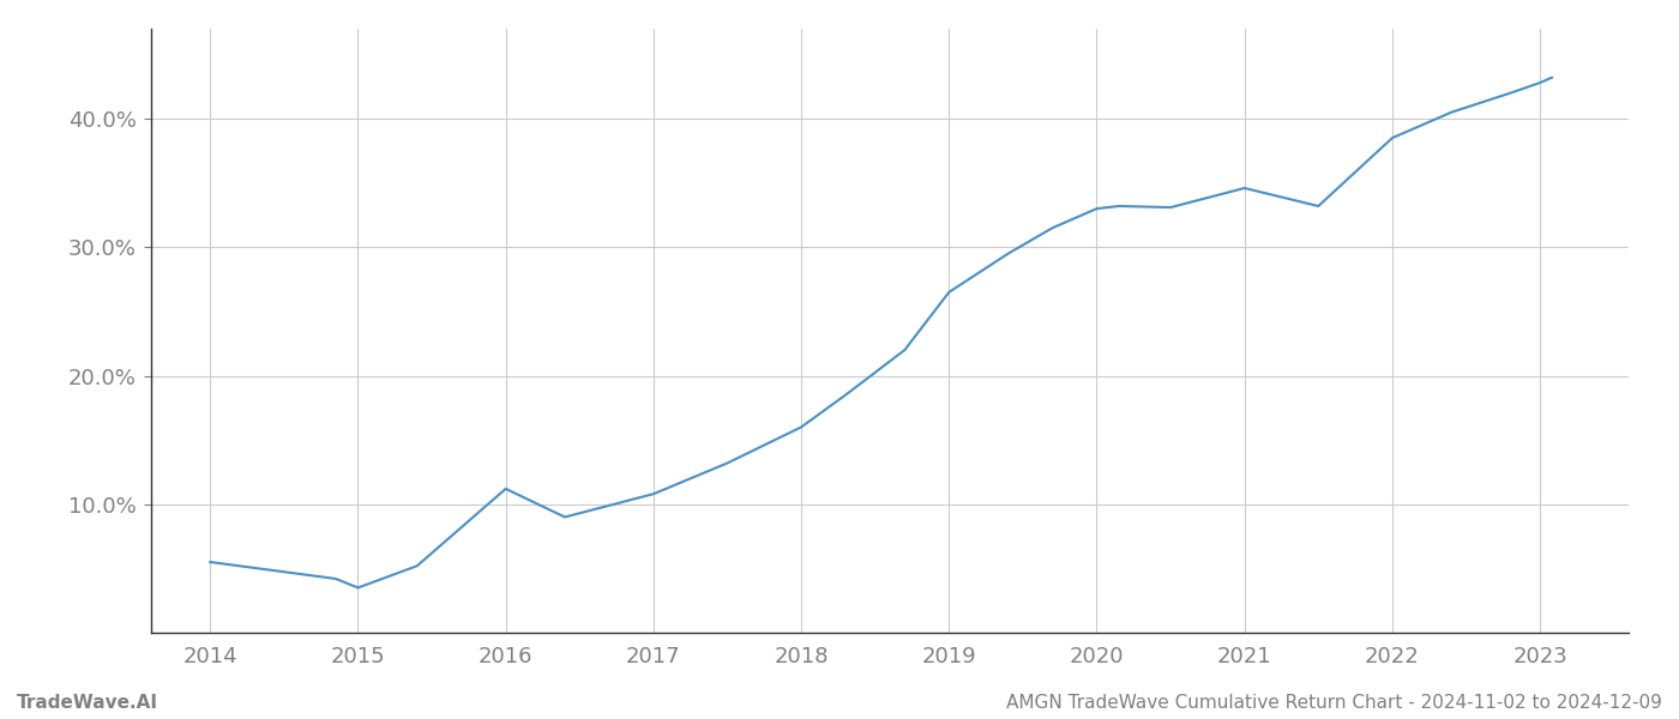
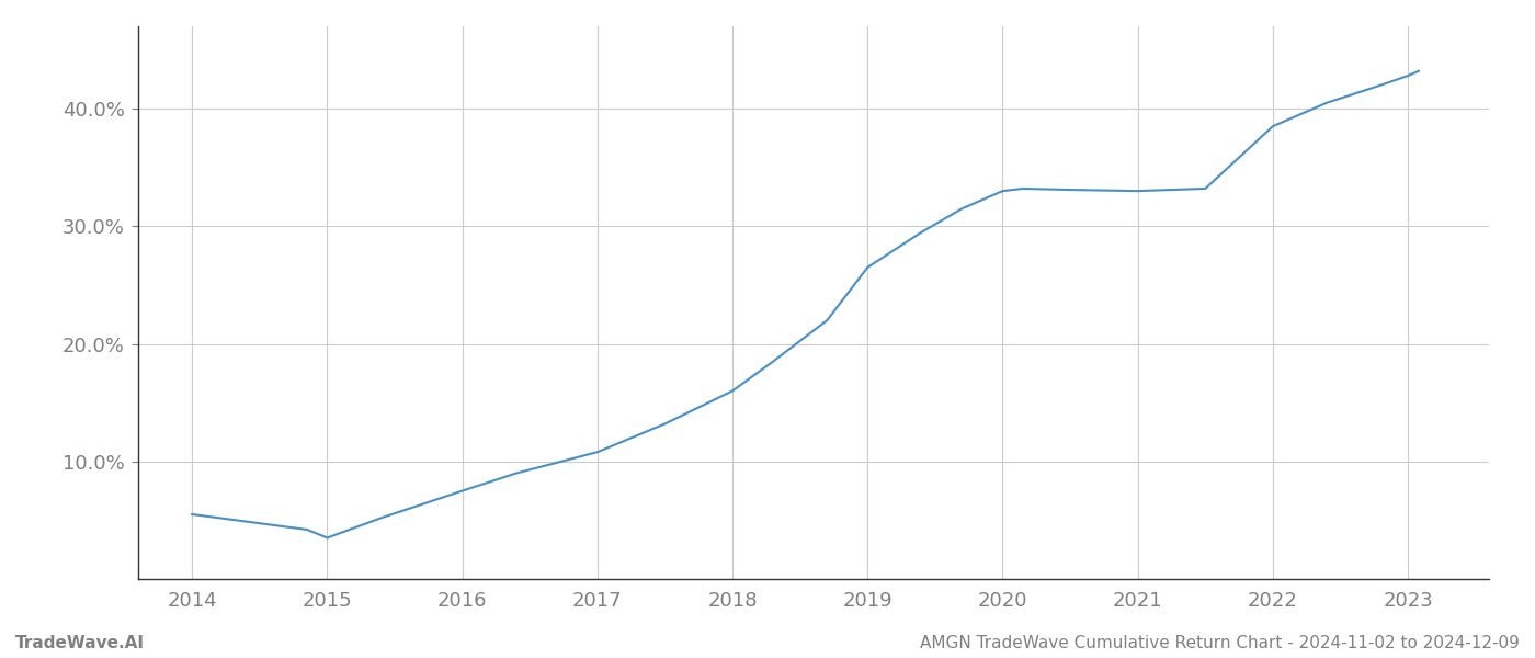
2016: 11.2% -> 7.5%
2021: 34.6% -> 33.0%
